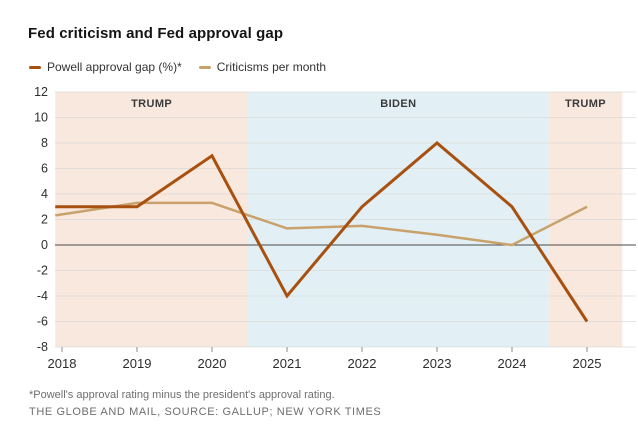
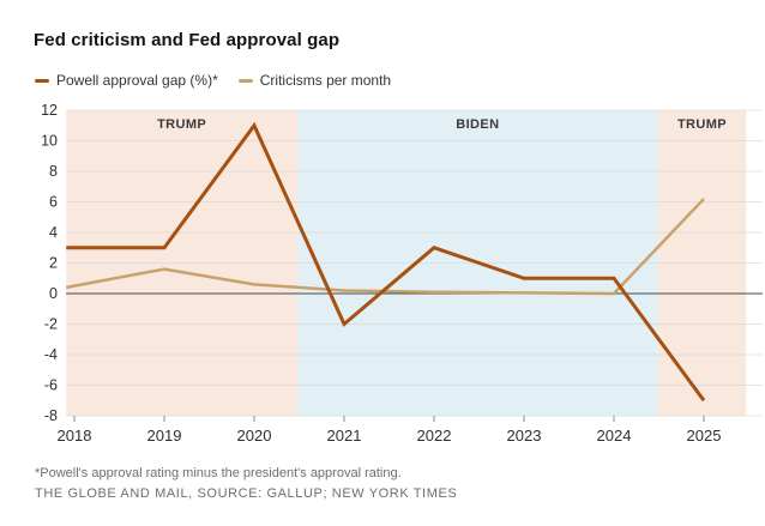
Criticisms per month/2018: 2.4 -> 0.5
Criticisms per month/2019: 3.3 -> 1.6
Powell approval gap (%)*/2020: 7 -> 11
Criticisms per month/2020: 3.3 -> 0.6
Powell approval gap (%)*/2021: -4 -> -2
Criticisms per month/2021: 1.3 -> 0.2
Criticisms per month/2022: 1.5 -> 0.1
Powell approval gap (%)*/2023: 8 -> 1
Criticisms per month/2023: 0.8 -> 0.1
Powell approval gap (%)*/2024: 3 -> 1
Powell approval gap (%)*/2025: -6 -> -7
Criticisms per month/2025: 3.0 -> 6.2
